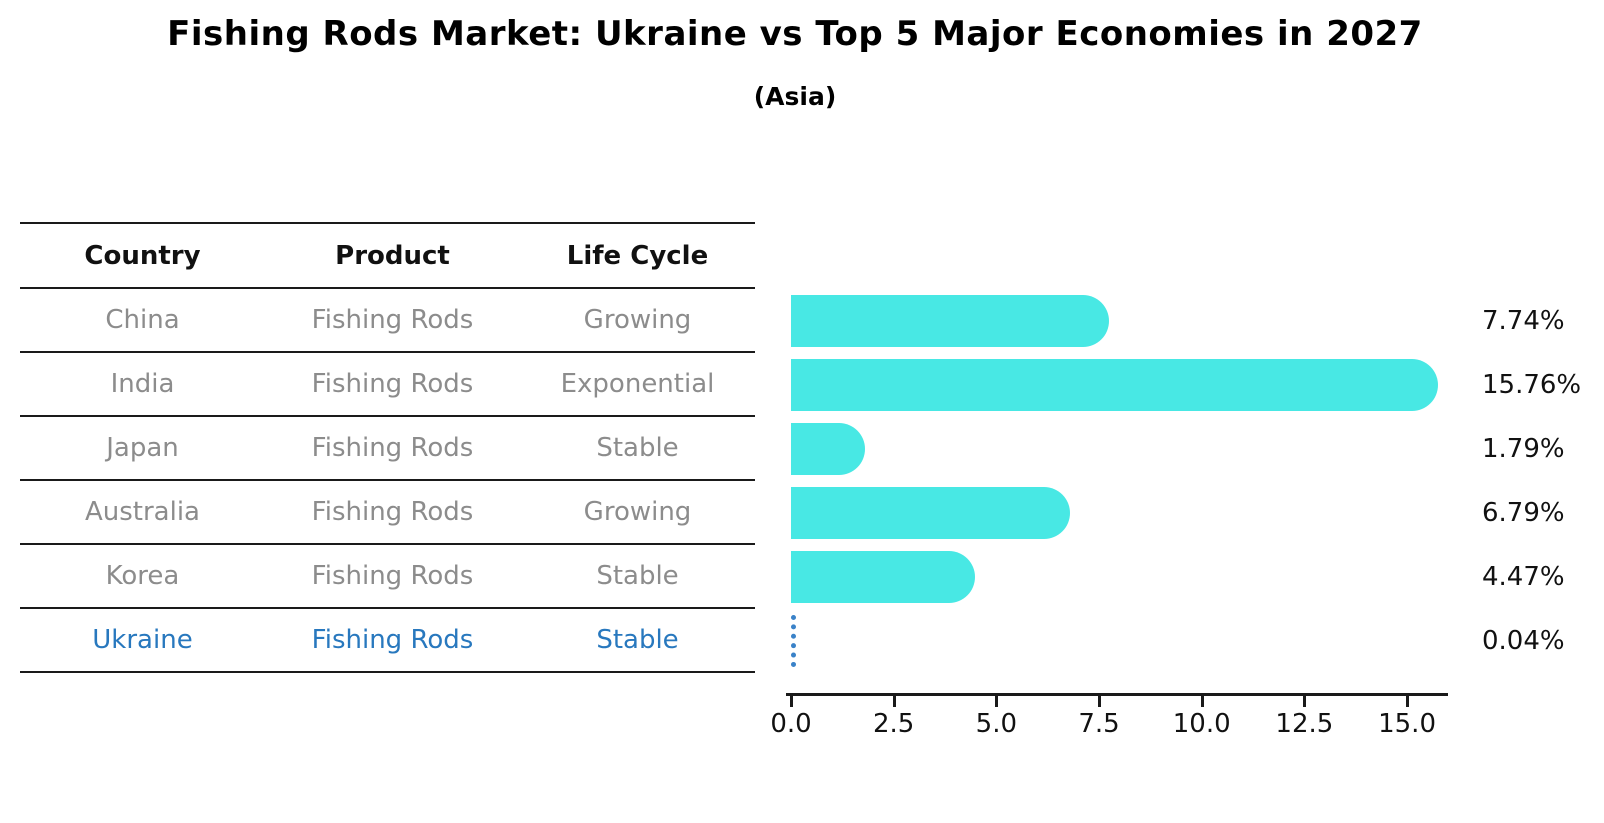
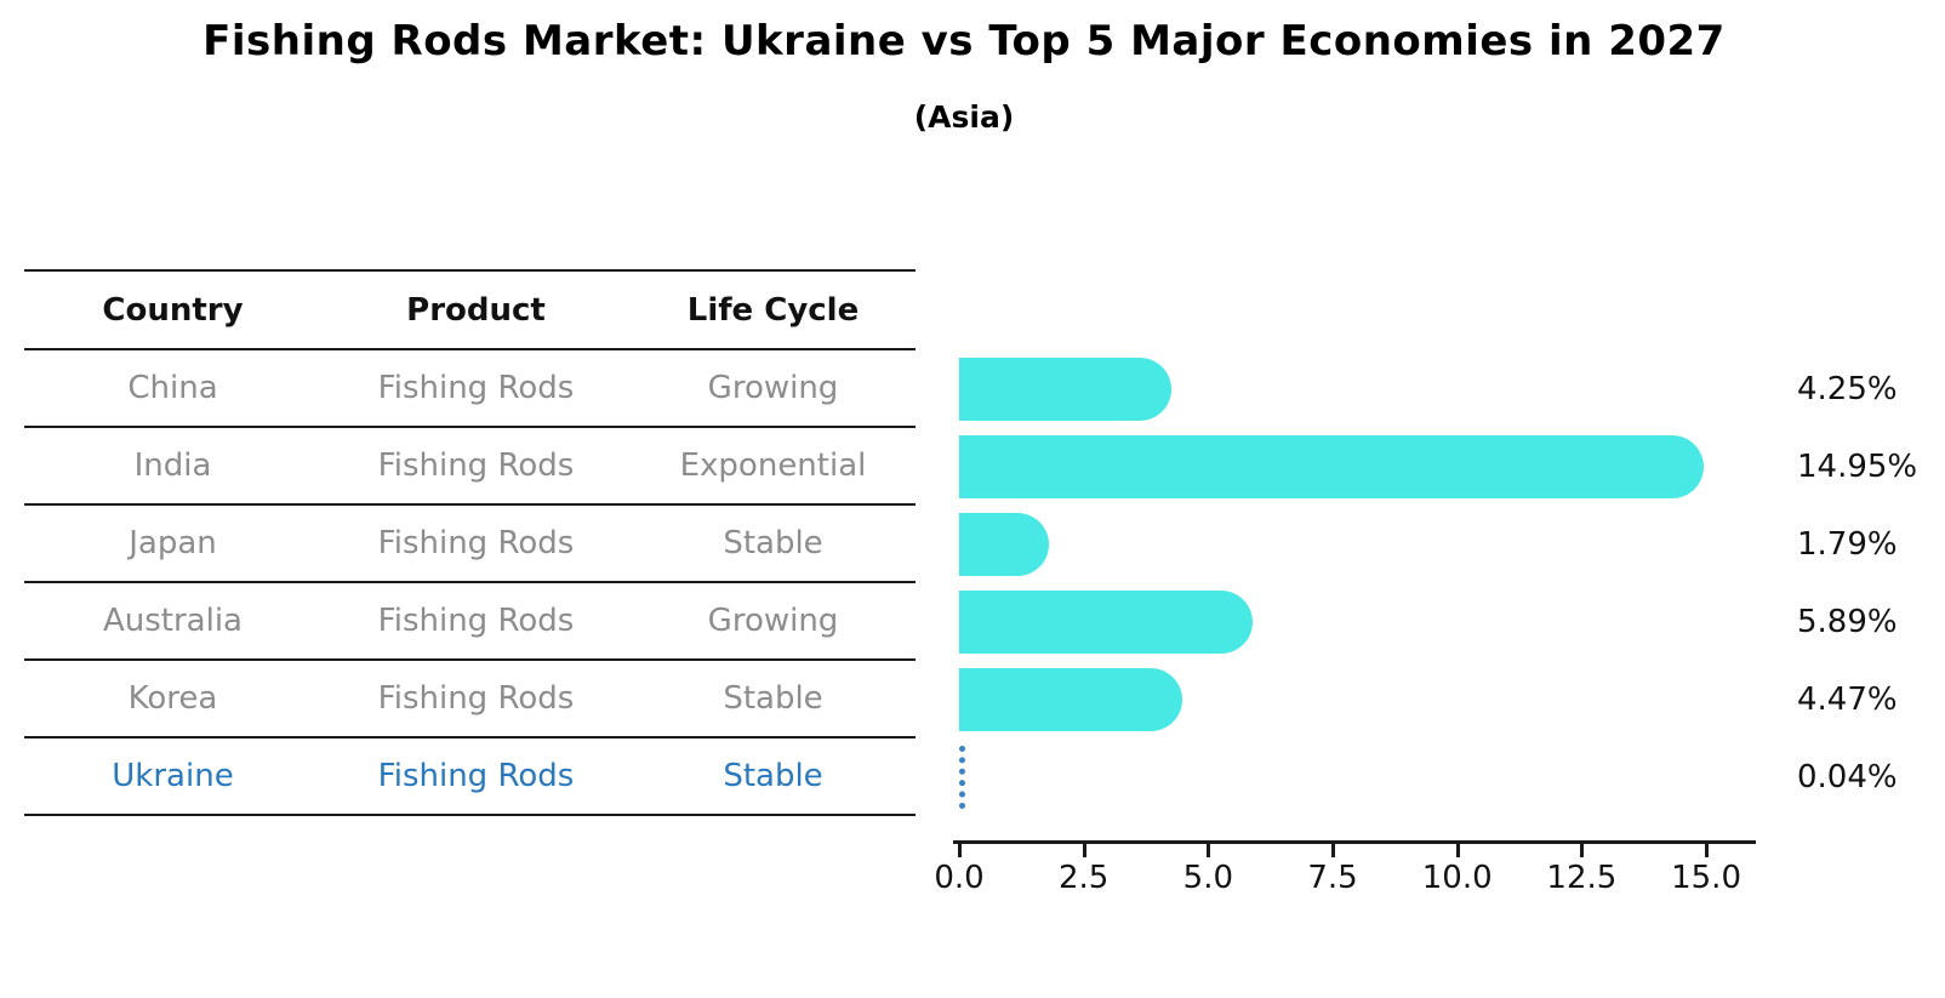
China: 7.74% -> 4.25%
India: 15.76% -> 14.95%
Australia: 6.79% -> 5.89%
